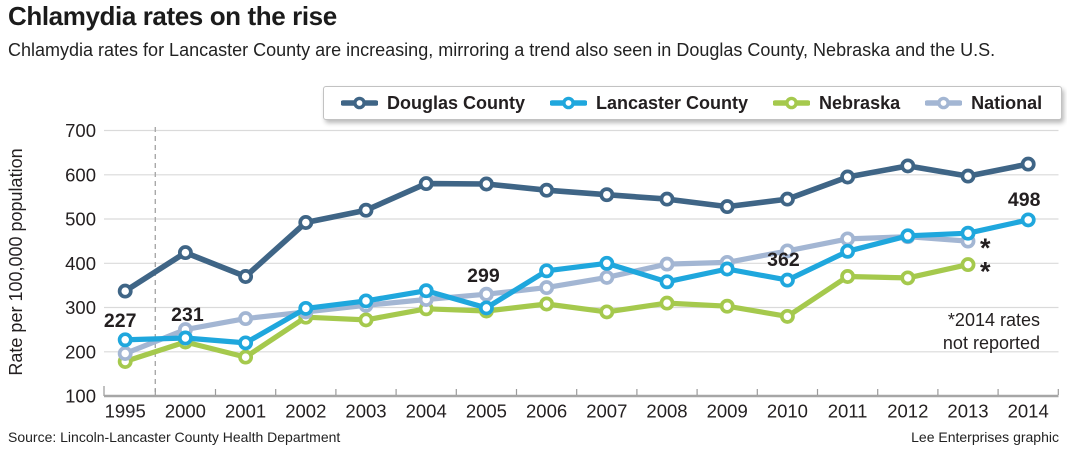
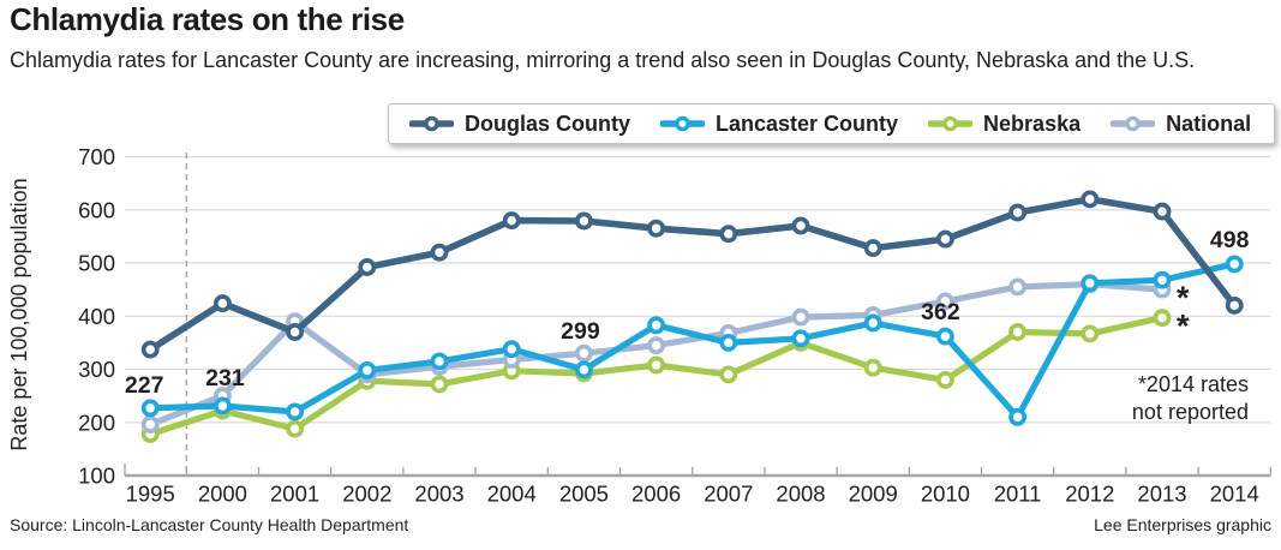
National/2001: 280 -> 390
Lancaster County/2007: 400 -> 350
Douglas County/2008: 540 -> 570
Nebraska/2008: 310 -> 350
Lancaster County/2011: 430 -> 210
Douglas County/2014: 620 -> 420
